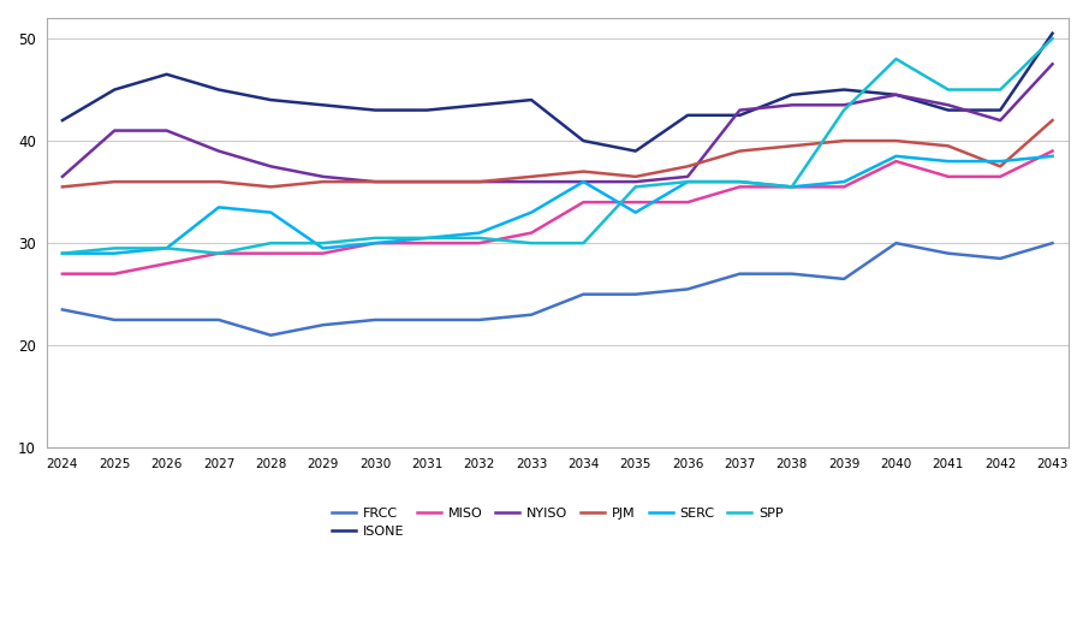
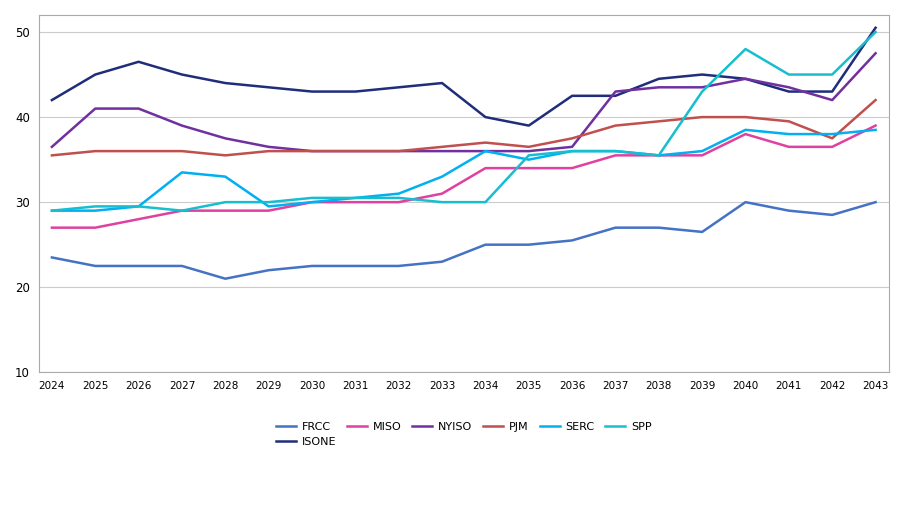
SERC/2035: 33.0 -> 35.0
